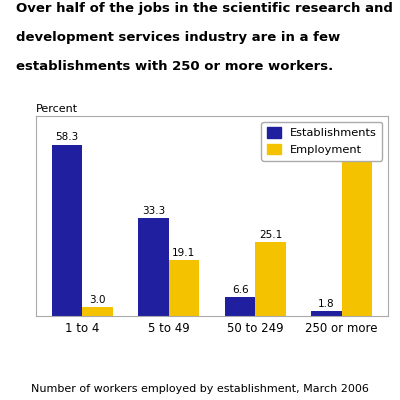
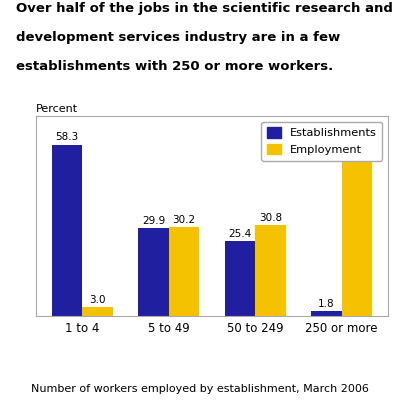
Establishments/5 to 49: 33.3 -> 29.9
Employment/5 to 49: 19.1 -> 30.2
Establishments/50 to 249: 6.6 -> 25.4
Employment/50 to 249: 25.1 -> 30.8
